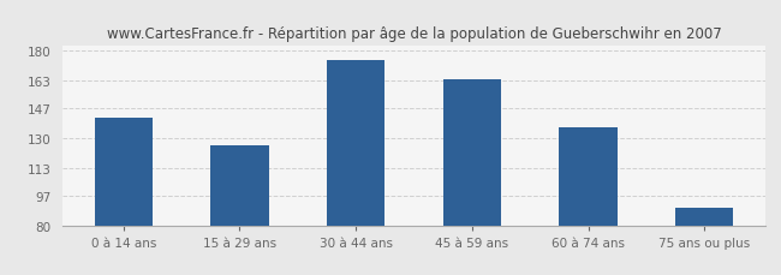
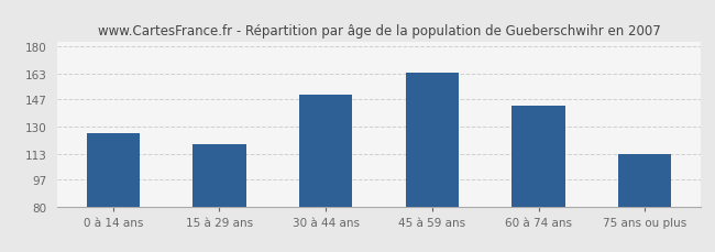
0 à 14 ans: 142 -> 126
15 à 29 ans: 126 -> 119
30 à 44 ans: 175 -> 150
60 à 74 ans: 136 -> 143
75 ans ou plus: 90 -> 113
